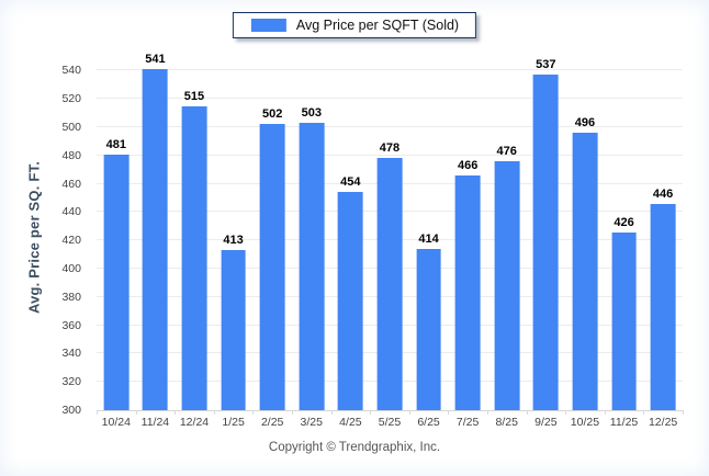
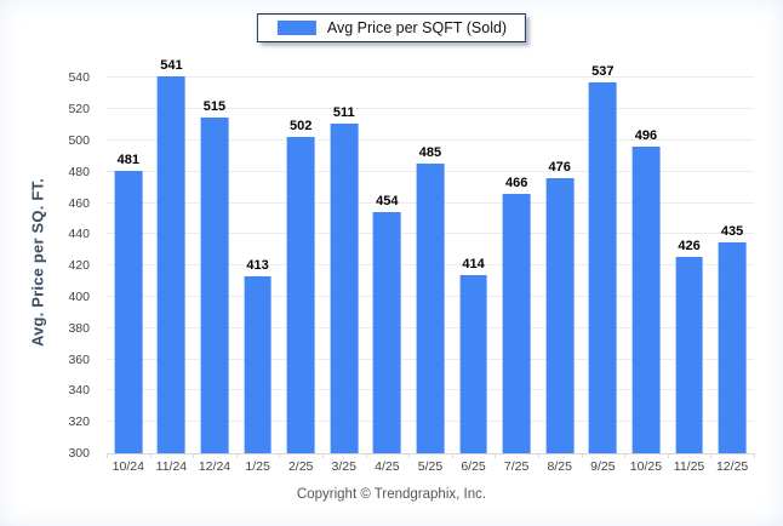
3/25: 503 -> 511
5/25: 478 -> 485
12/25: 446 -> 435
